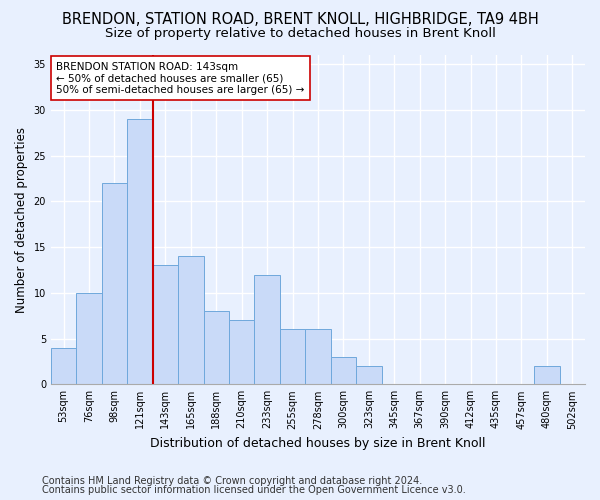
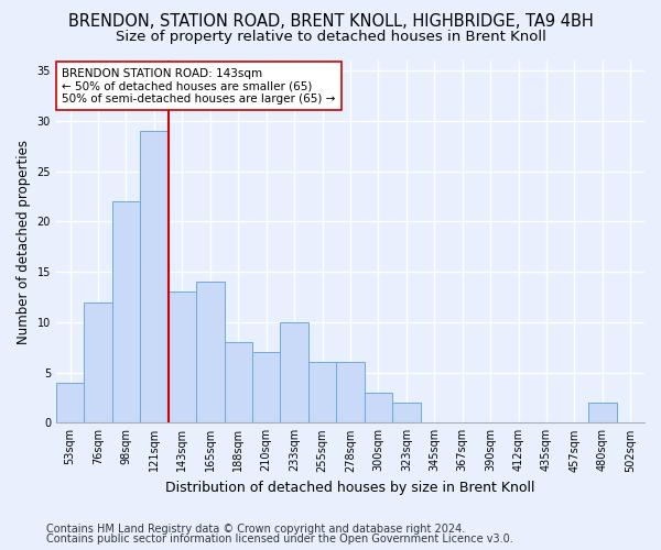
76sqm: 10 -> 12
233sqm: 12 -> 10
